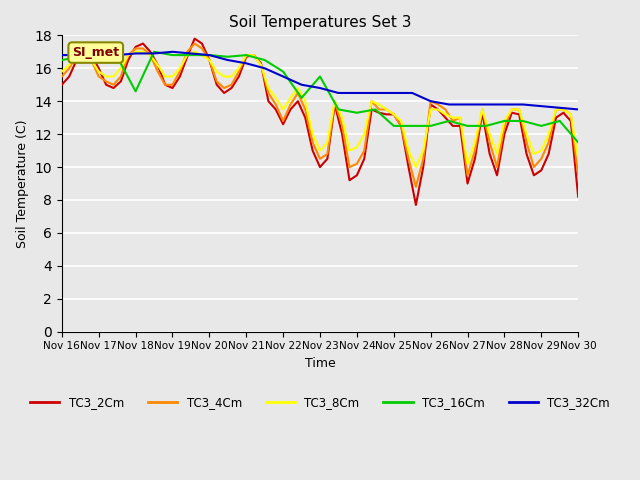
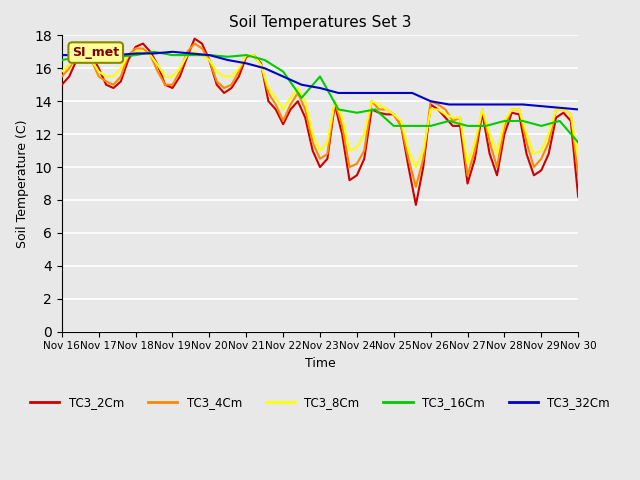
TC3_16Cm/Nov 18: 14.6 -> 16.8
